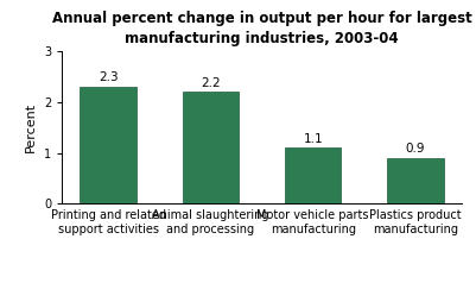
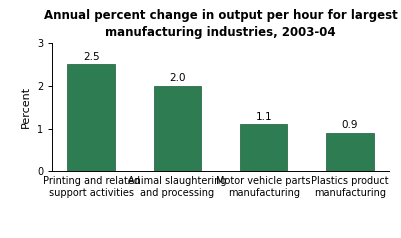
Printing and related support activities: 2.3 -> 2.5
Animal slaughtering and processing: 2.2 -> 2.0
